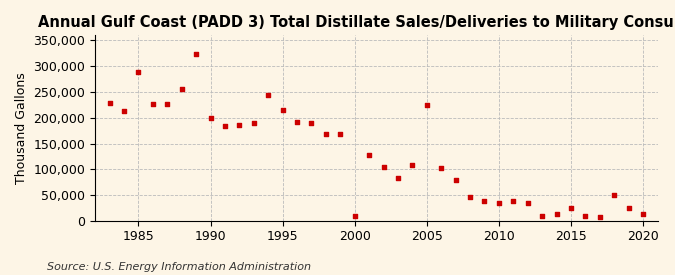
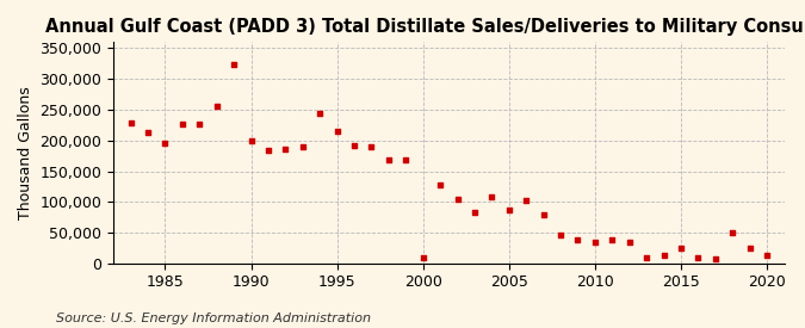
1985: 288,000 -> 196,000
2005: 224,000 -> 86,000
